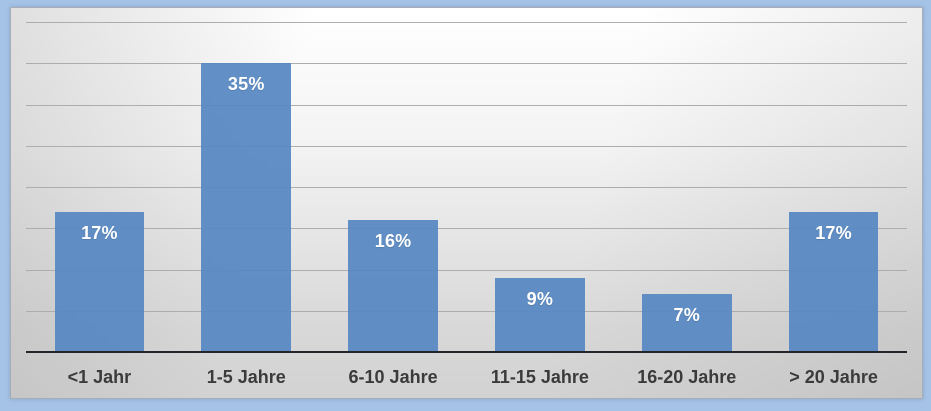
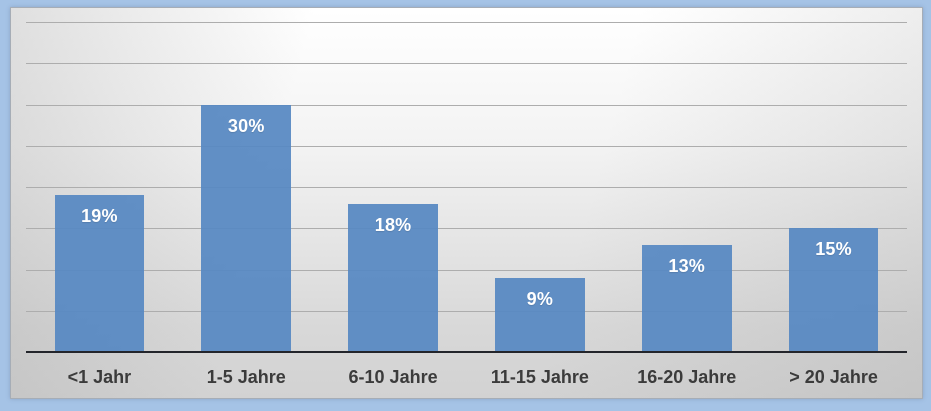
<1 Jahr: 17% -> 19%
1-5 Jahre: 35% -> 30%
6-10 Jahre: 16% -> 18%
16-20 Jahre: 7% -> 13%
> 20 Jahre: 17% -> 15%
